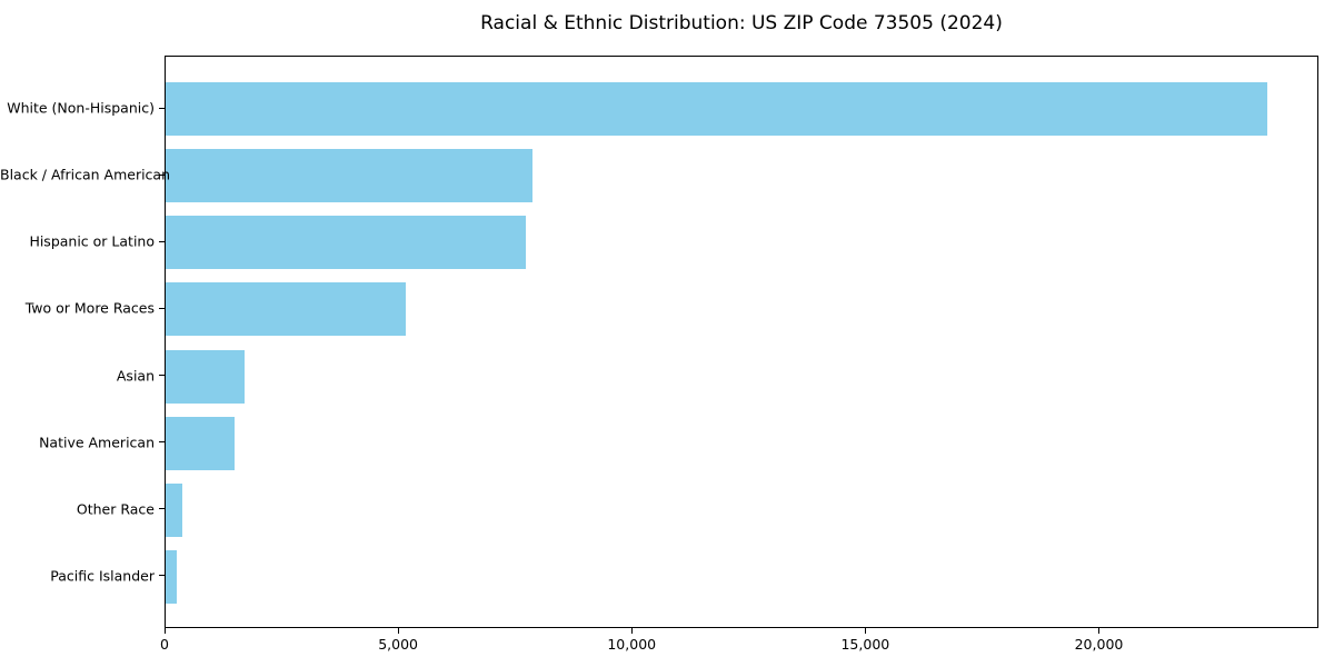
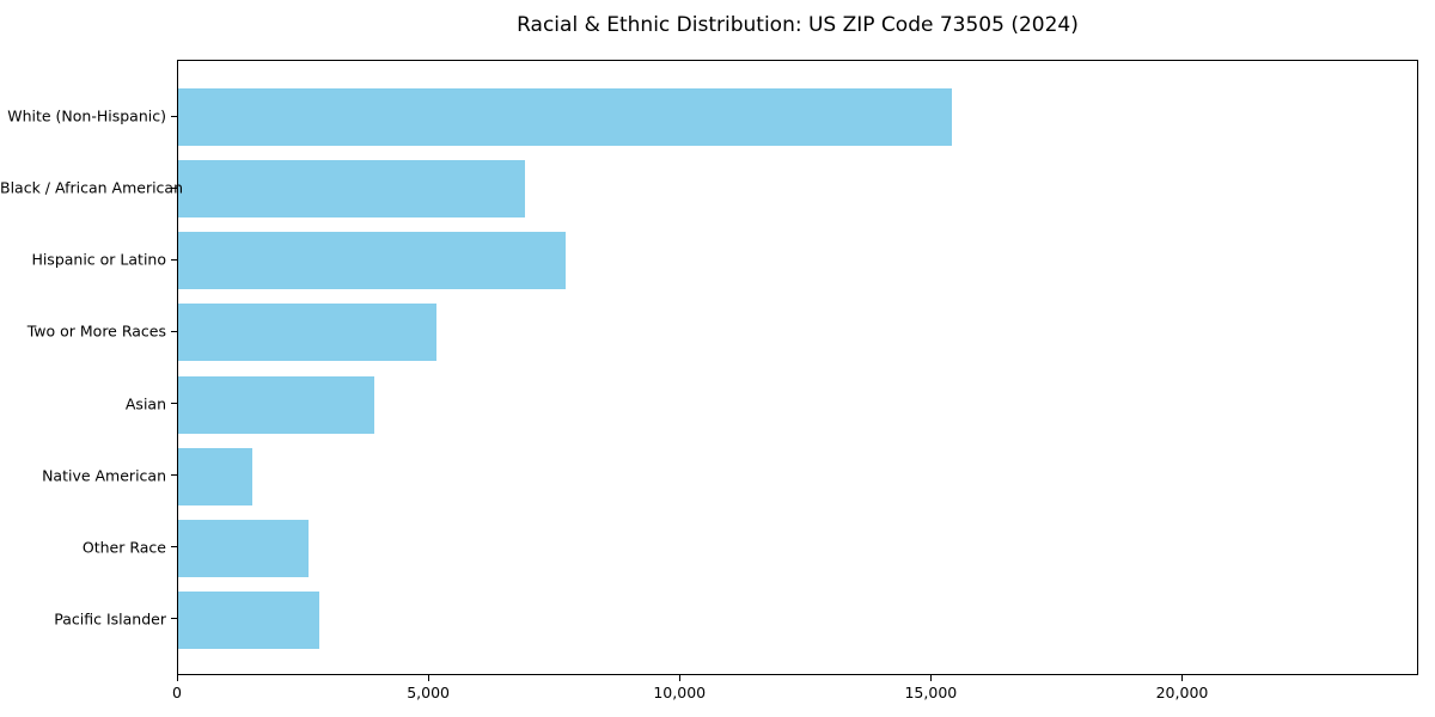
White (Non-Hispanic): 23600 -> 15400
Black / African American: 7900 -> 6900
Asian: 1700 -> 3900
Other Race: 400 -> 2600
Pacific Islander: 200 -> 2800
